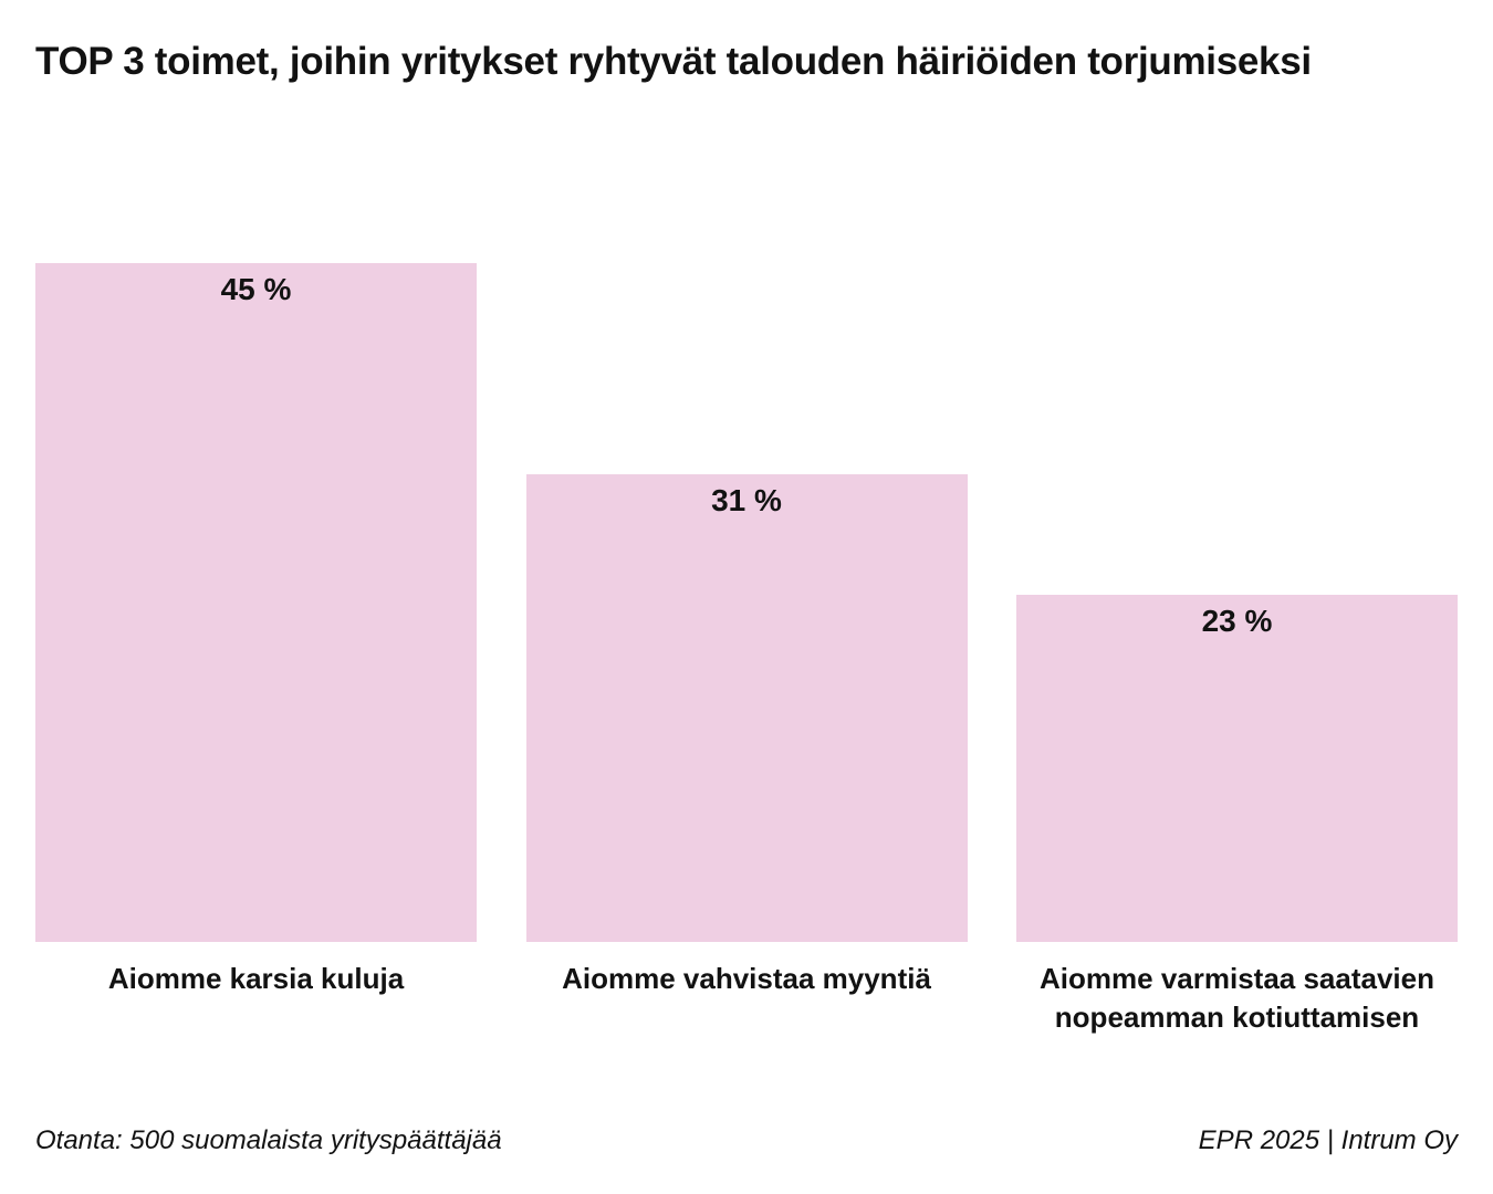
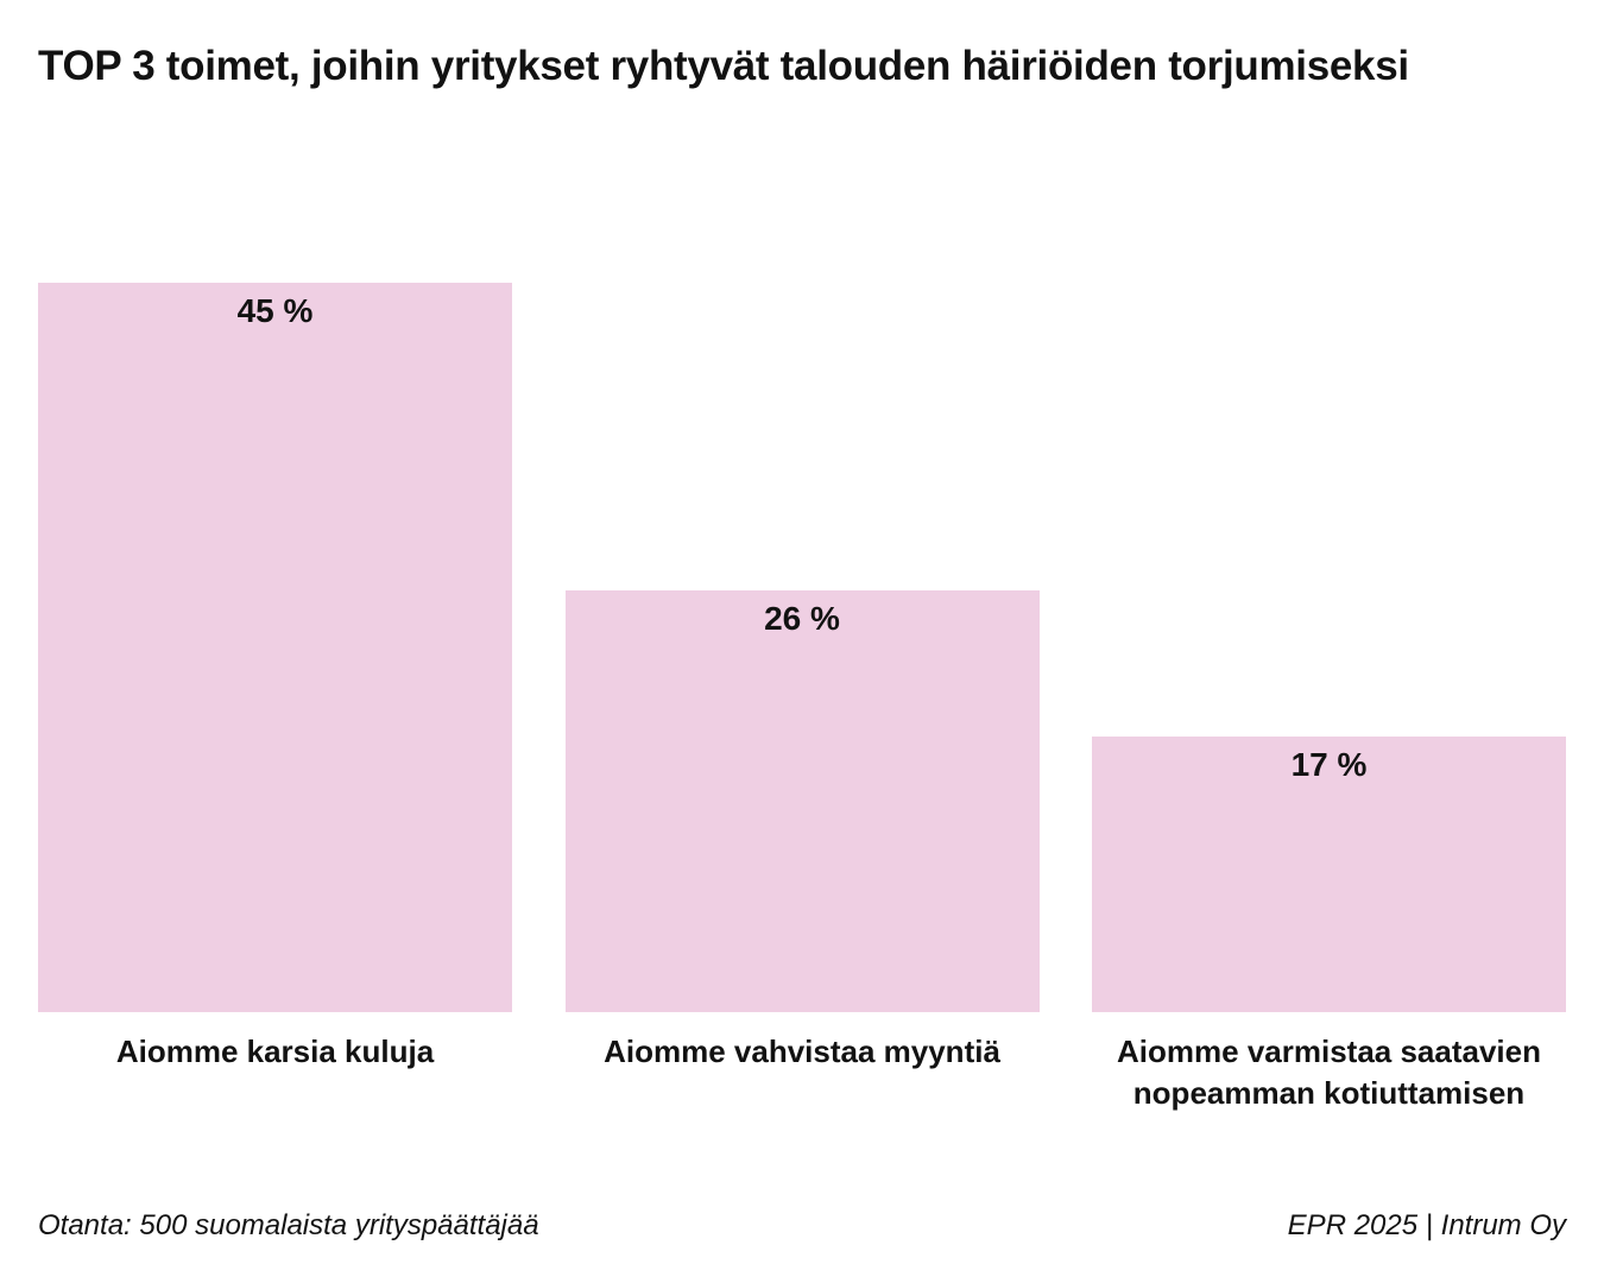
Aiomme vahvistaa myyntiä: 31 -> 26
Aiomme varmistaa saatavien nopeamman kotiuttamisen: 23 -> 17
